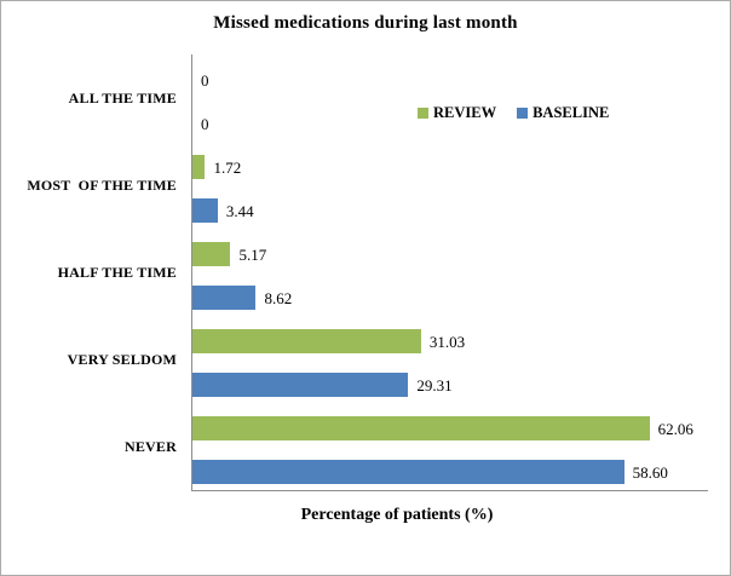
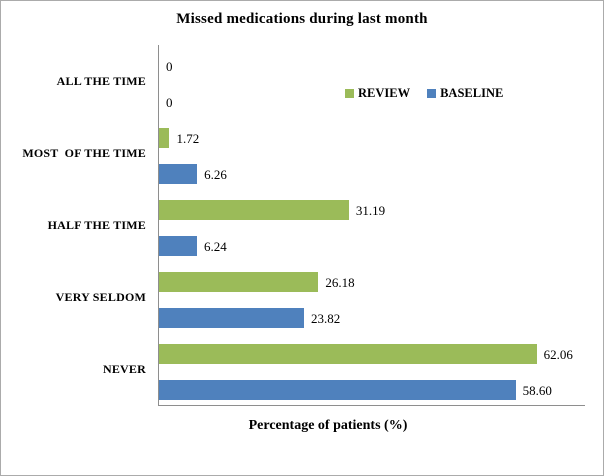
BASELINE/MOST OF THE TIME: 3.44 -> 6.26
REVIEW/HALF THE TIME: 5.17 -> 31.19
BASELINE/HALF THE TIME: 8.62 -> 6.24
REVIEW/VERY SELDOM: 31.03 -> 26.18
BASELINE/VERY SELDOM: 29.31 -> 23.82
